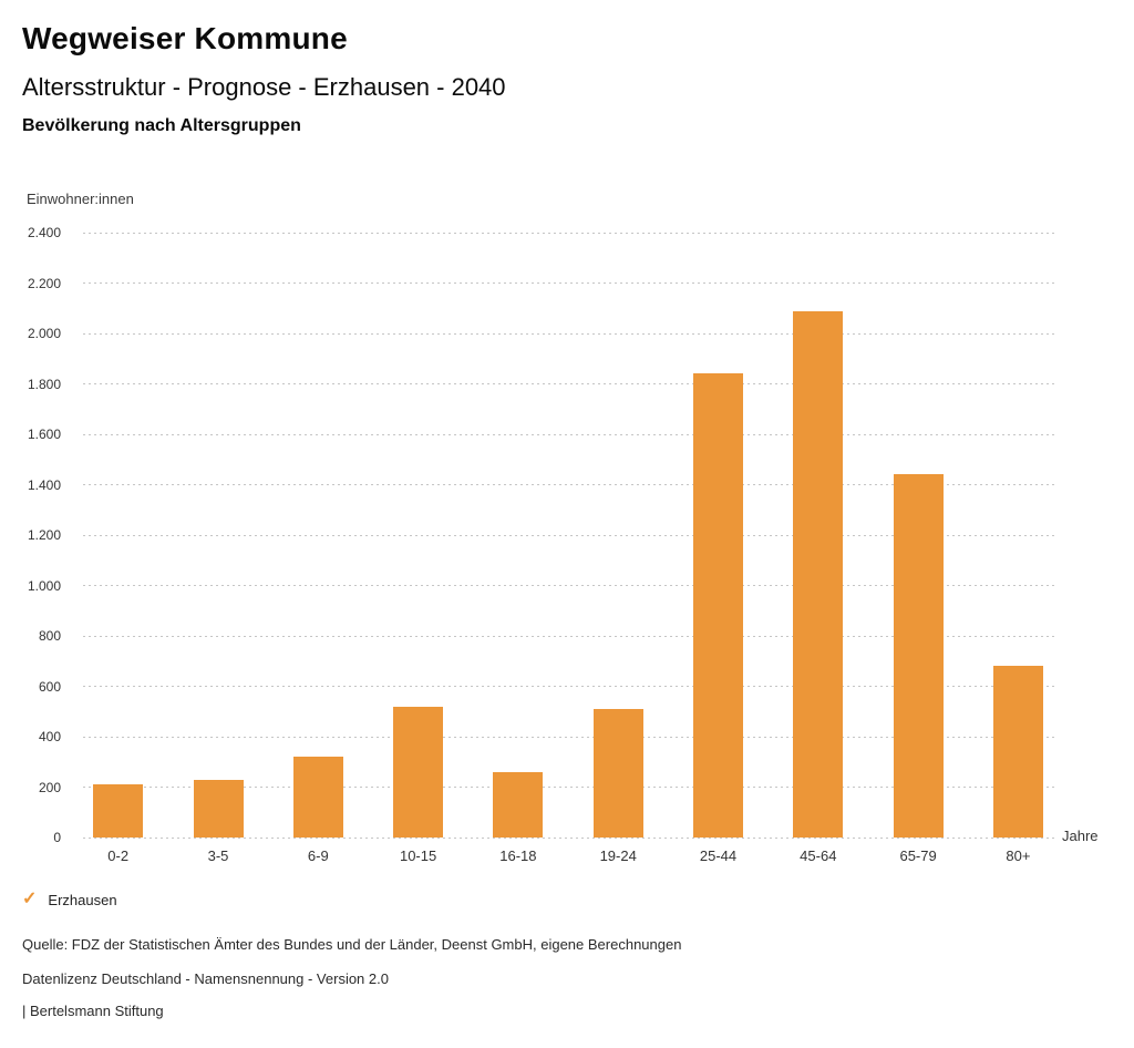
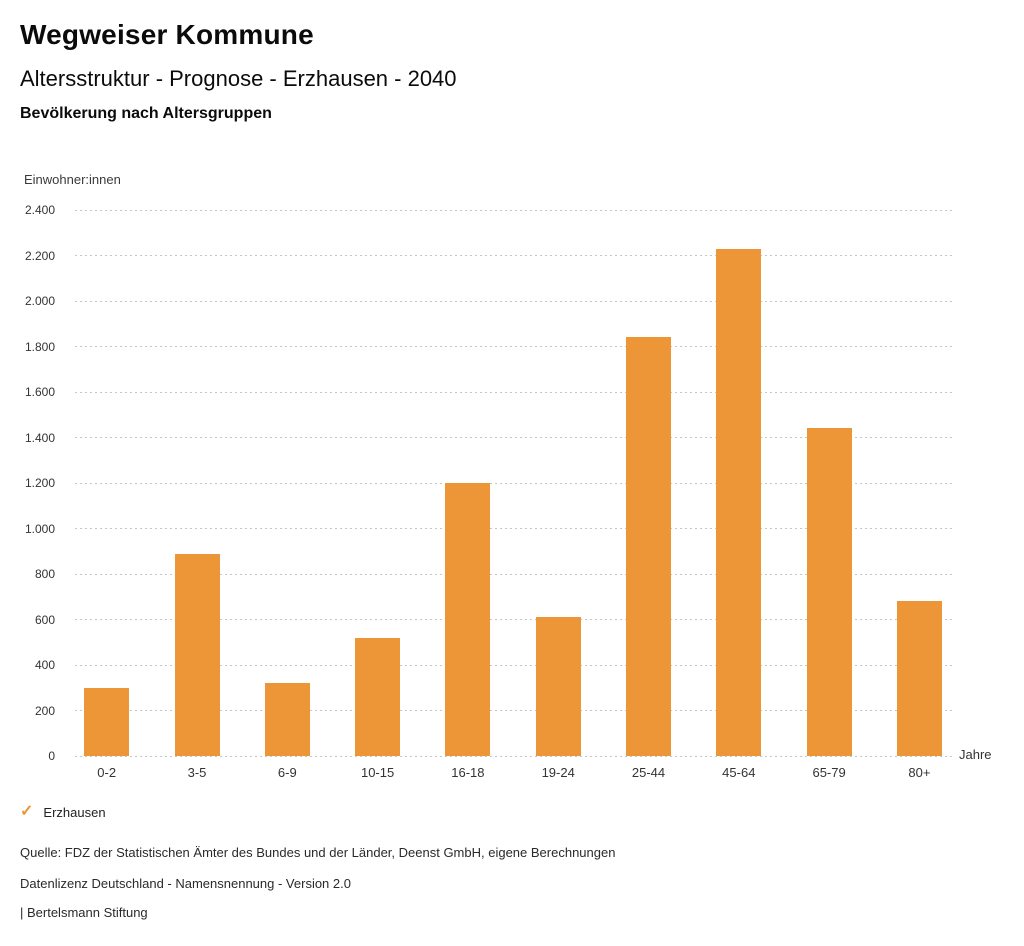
0-2: 210 -> 300
3-5: 230 -> 890
16-18: 260 -> 1200
19-24: 510 -> 610
45-64: 2090 -> 2230
